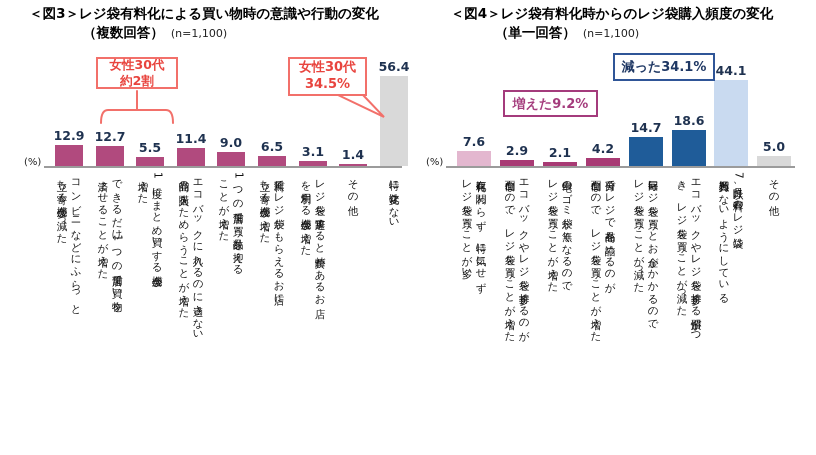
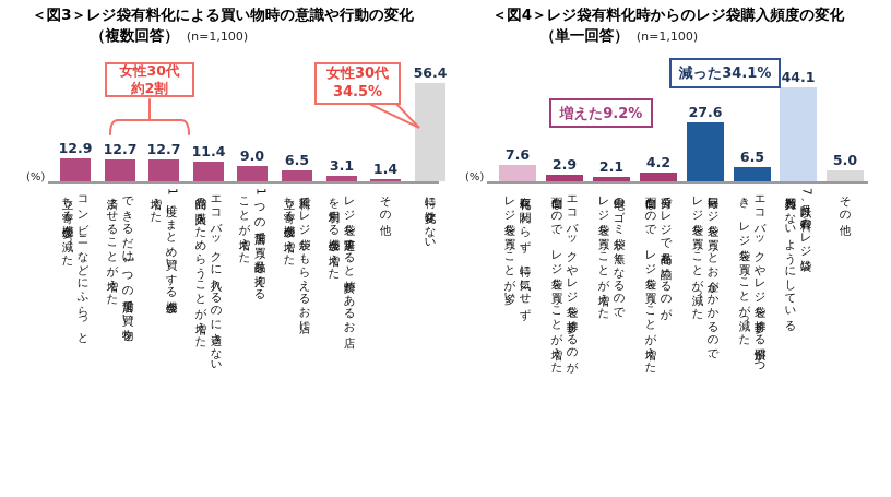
＜図3＞レジ袋有料化による買い物時の意識や行動の変化/1度にまとめ買いする機会が増えた: 5.5 -> 12.7
＜図4＞レジ袋有料化時からのレジ袋購入頻度の変化/毎回レジ袋を買うとお金がかかるので、レジ袋を買うことが減った: 14.7 -> 27.6
＜図4＞レジ袋有料化時からのレジ袋購入頻度の変化/エコバックやレジ袋を持参する習慣がつき、レジ袋を買うことが減った: 18.6 -> 6.5
